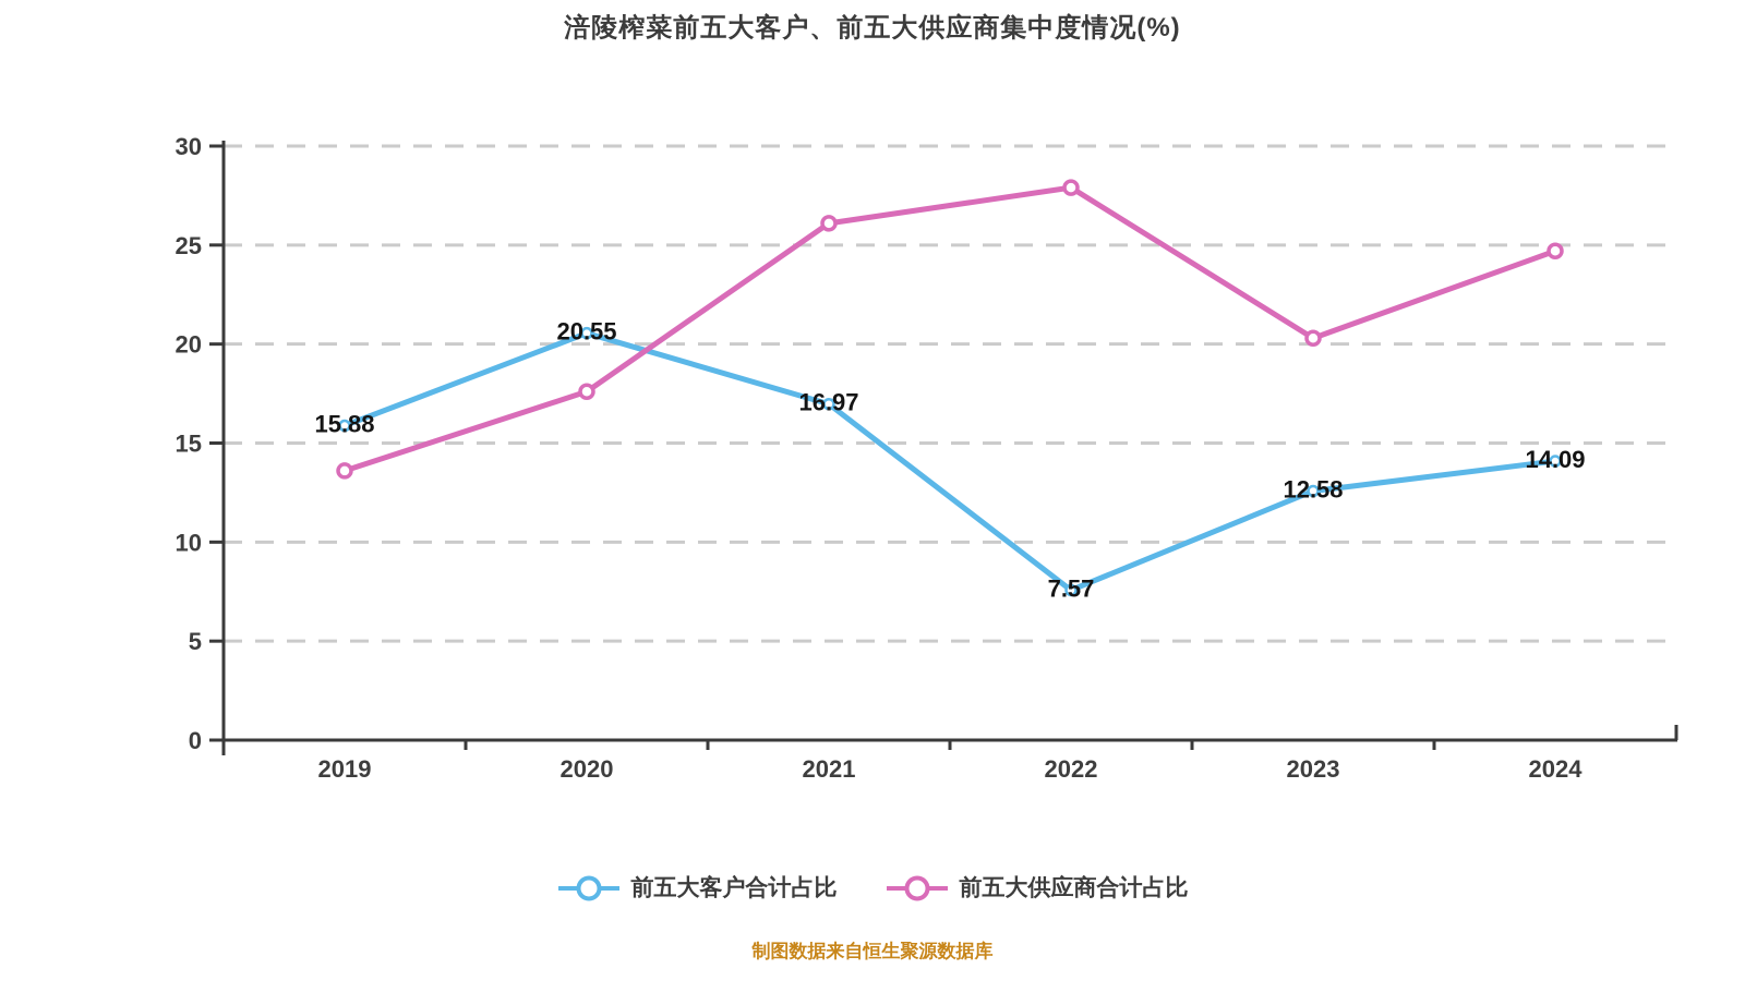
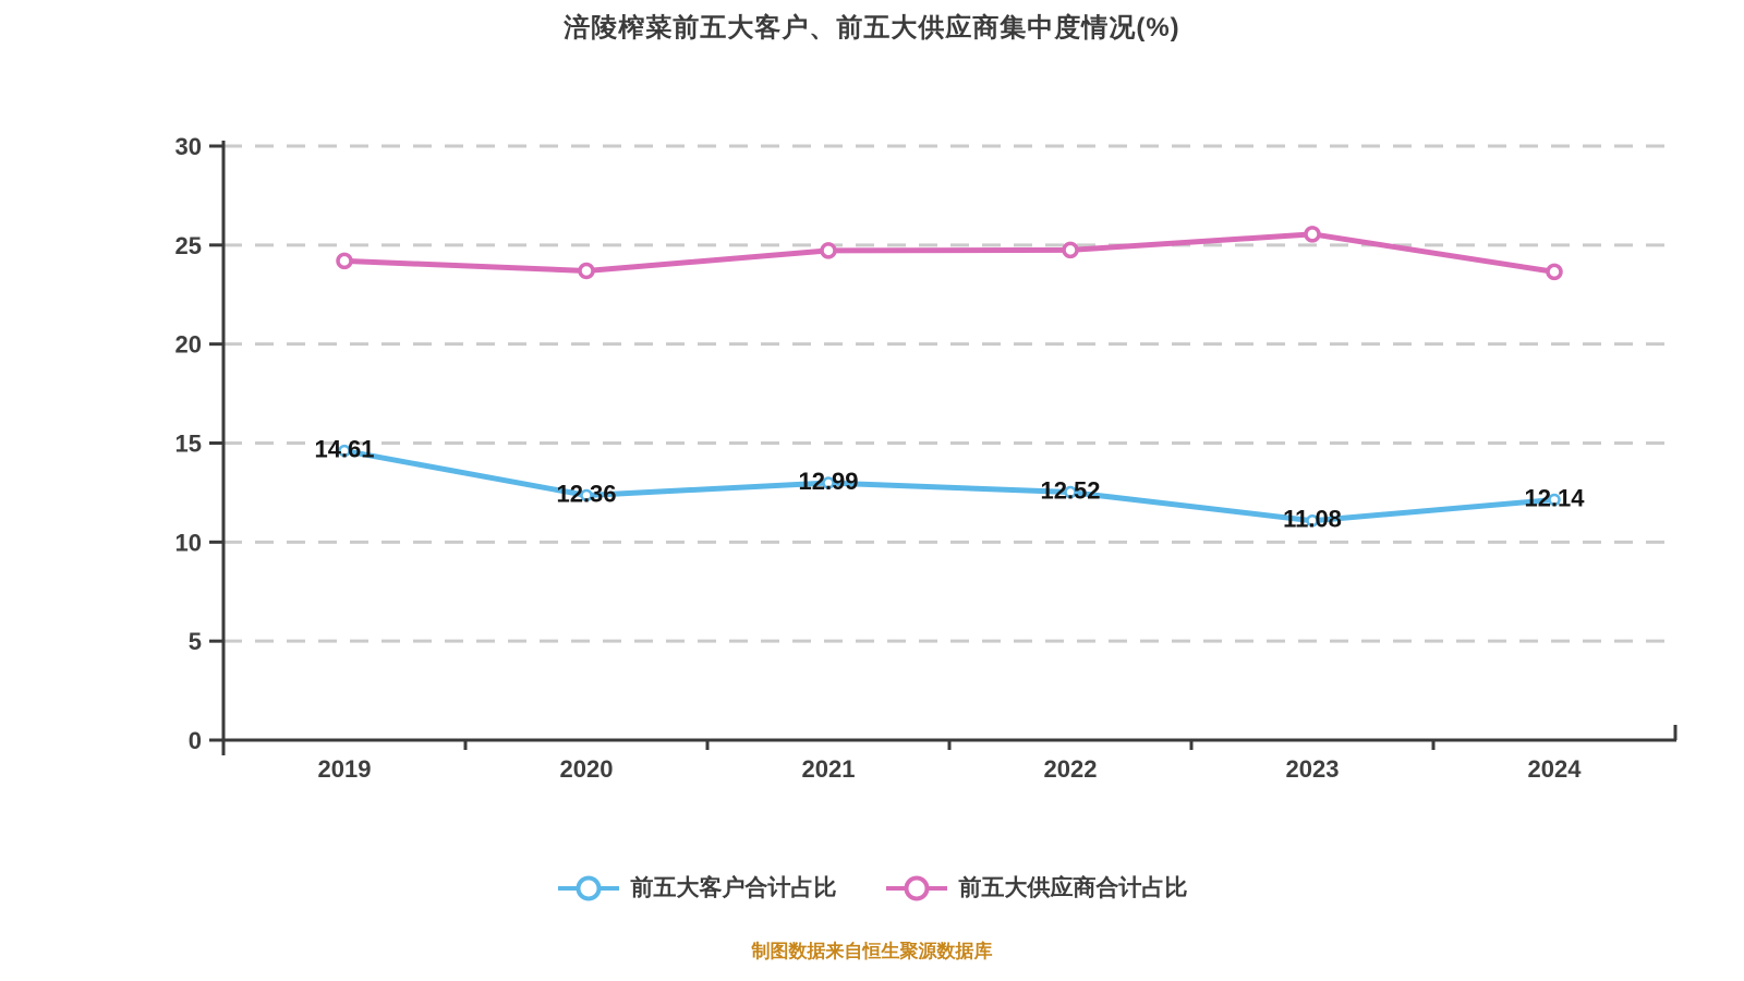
前五大客户合计占比/2019: 15.88 -> 14.61
前五大供应商合计占比/2019: 13.6 -> 24.2
前五大客户合计占比/2020: 20.55 -> 12.36
前五大供应商合计占比/2020: 17.6 -> 23.7
前五大客户合计占比/2021: 16.97 -> 12.99
前五大供应商合计占比/2021: 26.1 -> 24.7
前五大客户合计占比/2022: 7.57 -> 12.52
前五大供应商合计占比/2022: 27.9 -> 24.8
前五大客户合计占比/2023: 12.58 -> 11.08
前五大供应商合计占比/2023: 20.3 -> 25.6
前五大客户合计占比/2024: 14.09 -> 12.14
前五大供应商合计占比/2024: 24.7 -> 23.6
